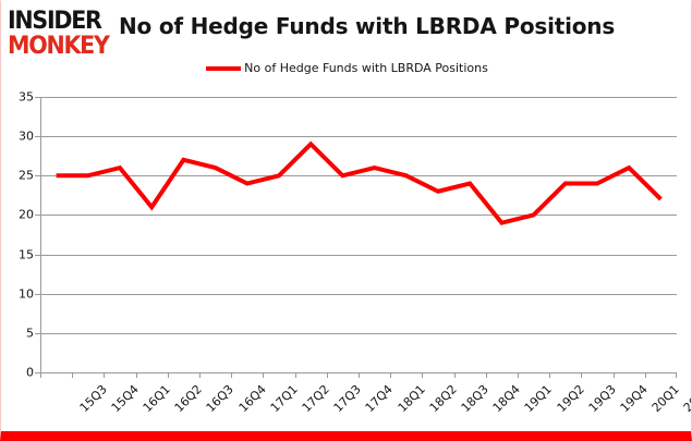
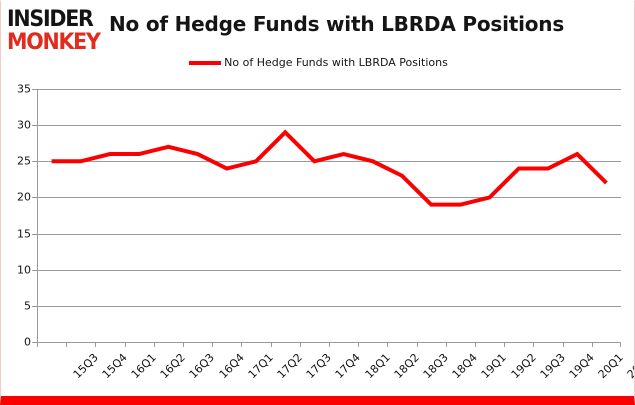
16Q2: 21 -> 26
18Q4: 24 -> 19
